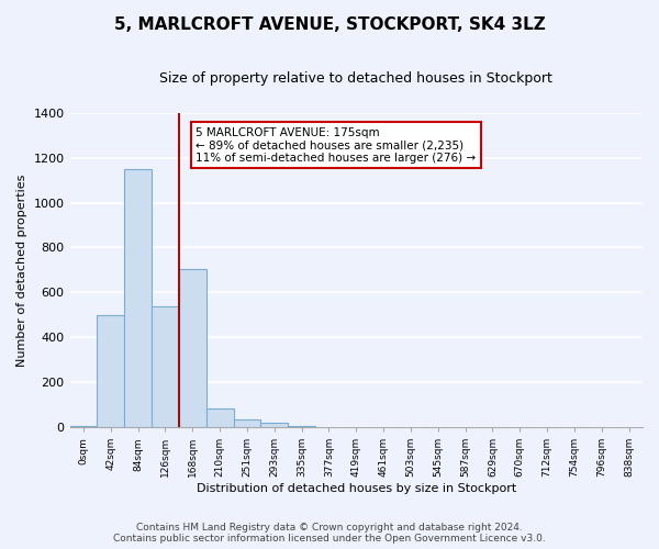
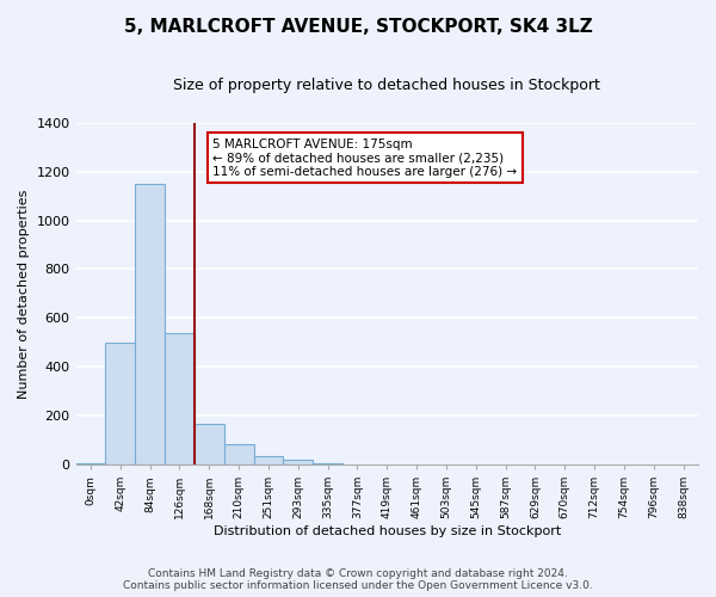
168sqm: 705 -> 165
